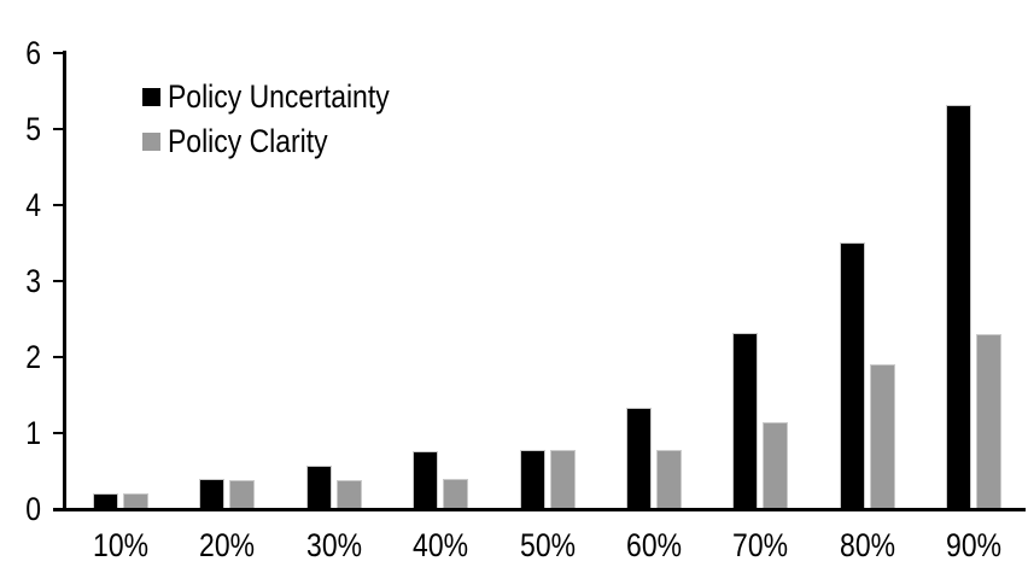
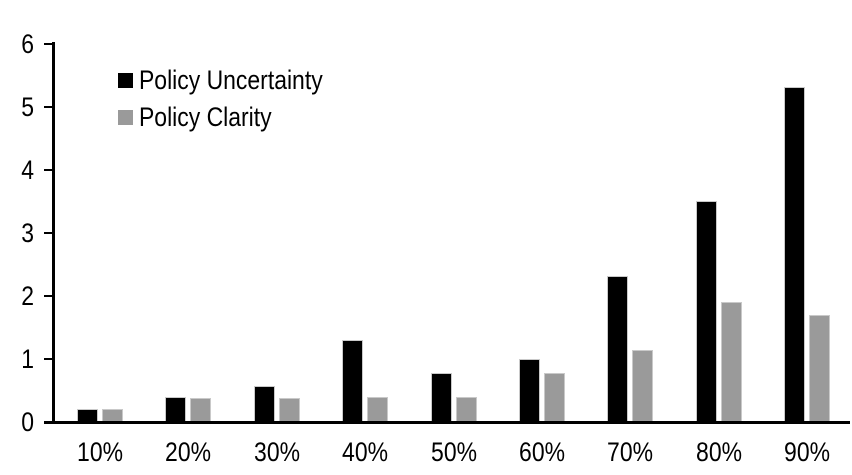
Policy Uncertainty/40%: 0.8 -> 1.3
Policy Clarity/50%: 0.8 -> 0.4
Policy Uncertainty/60%: 1.3 -> 1.0
Policy Clarity/90%: 2.3 -> 1.7
